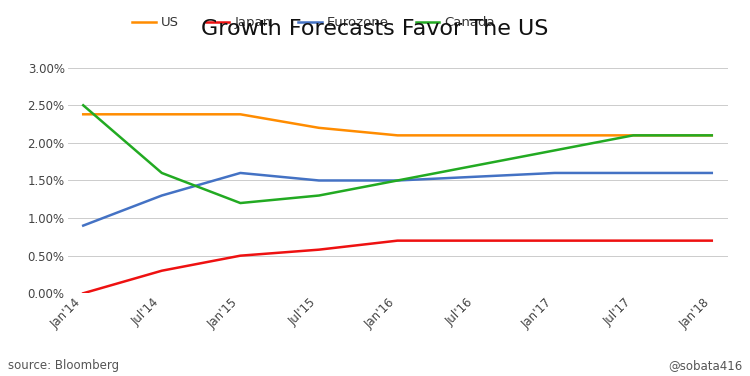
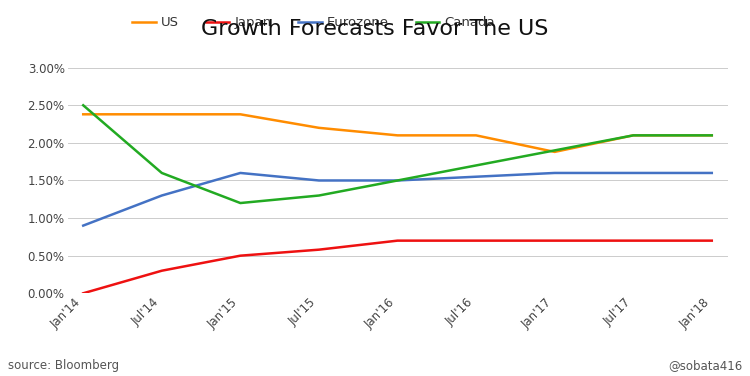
US/Jan'17: 2.10% -> 1.88%
